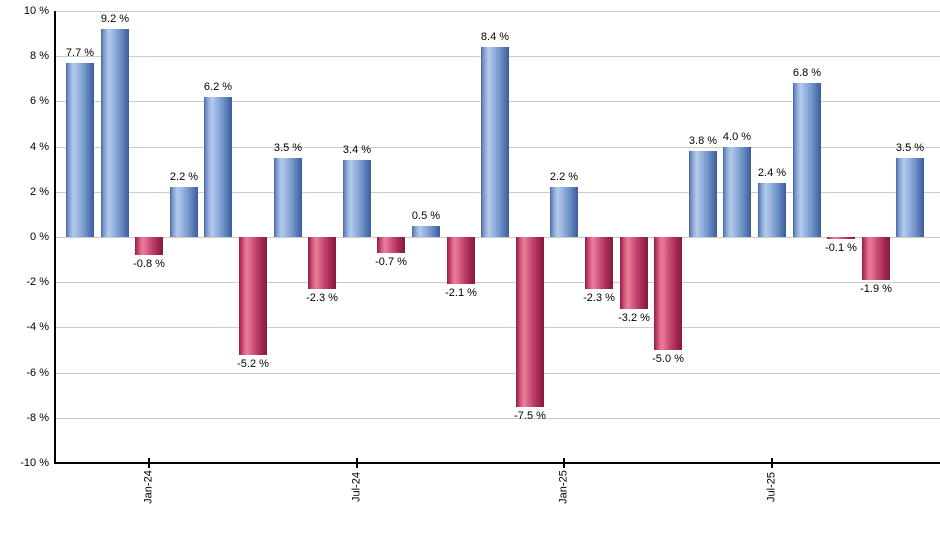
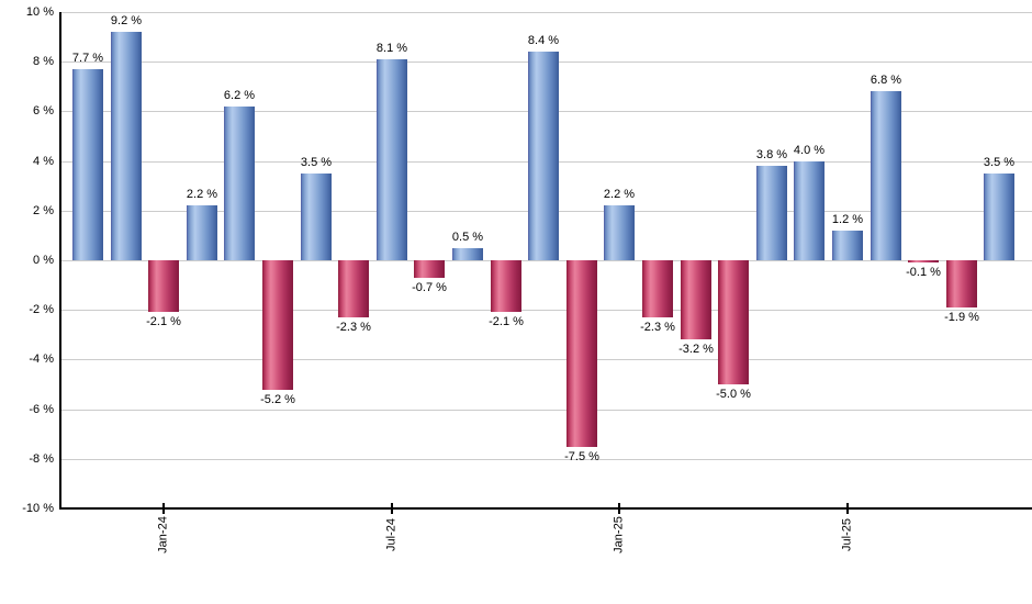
Jan-24: -0.8 -> -2.1
Jul-24: 3.4 -> 8.1
Jul-25: 2.4 -> 1.2
